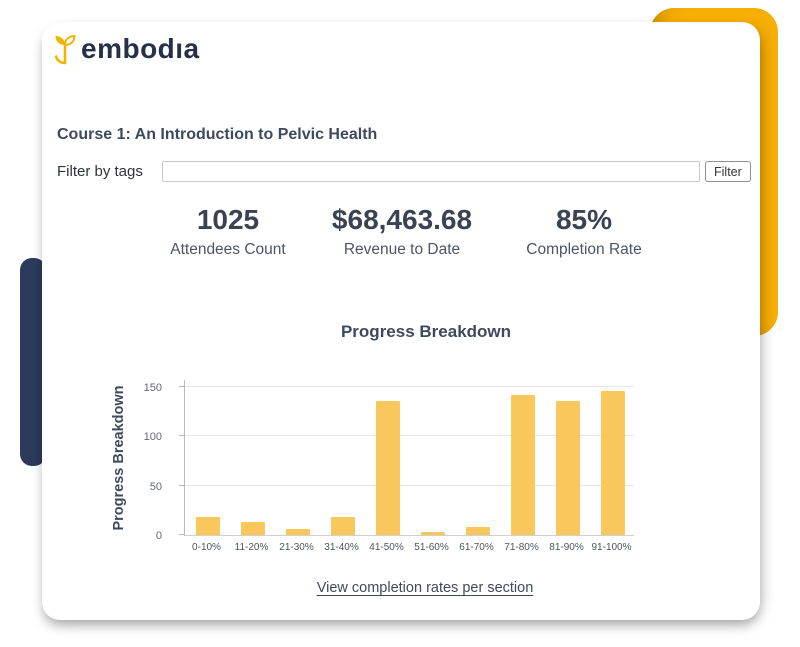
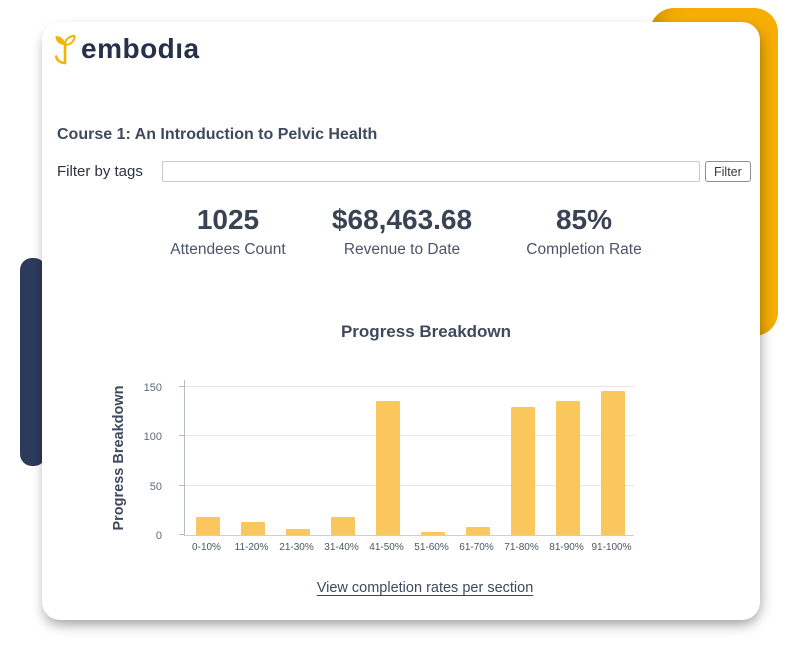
71-80%: 140 -> 130
